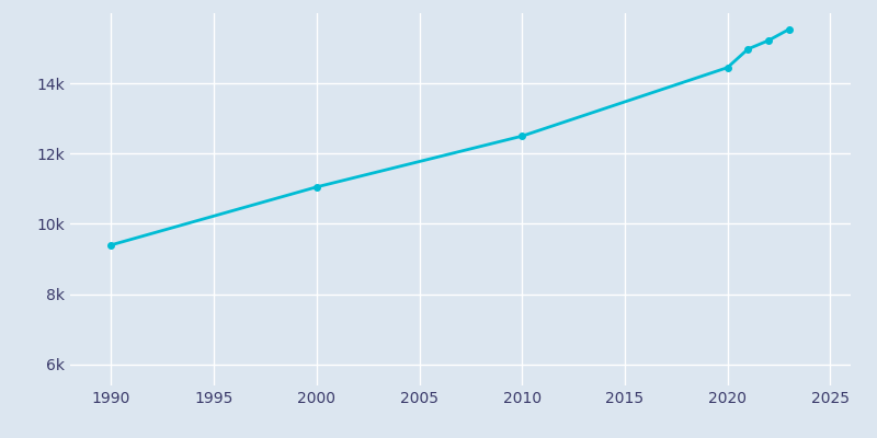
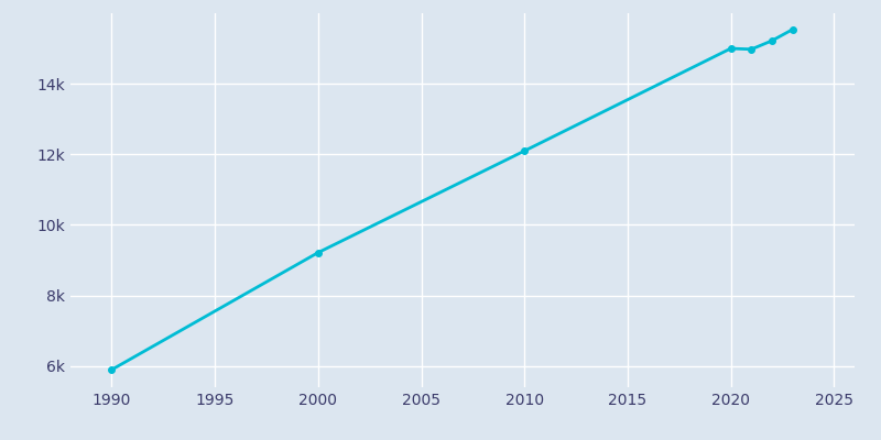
1990: 9.40k -> 5.90k
2000: 11.05k -> 9.22k
2010: 12.50k -> 12.10k
2020: 14.45k -> 15.00k
